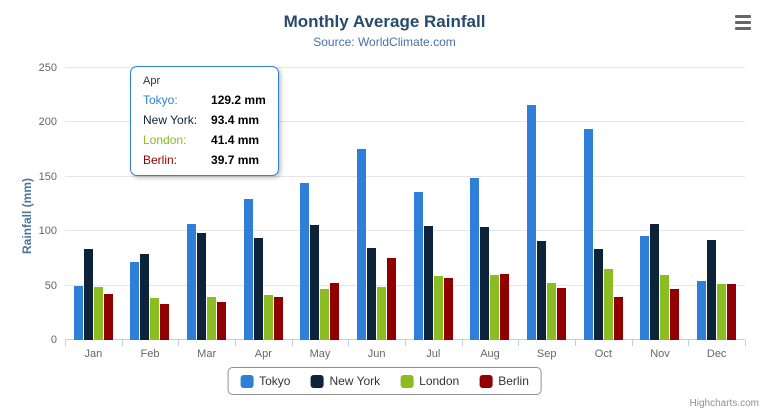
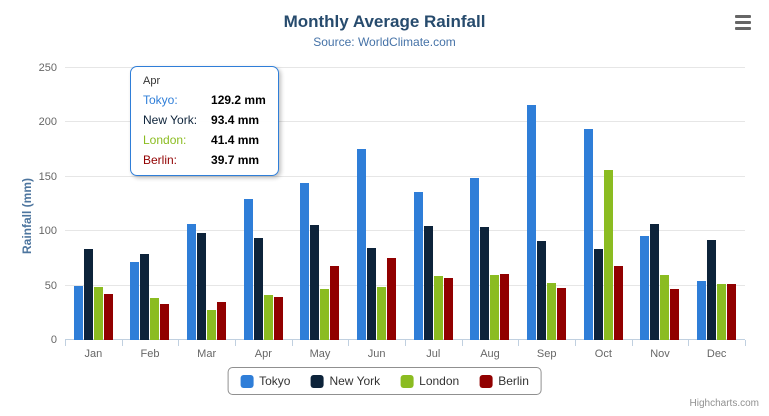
London/Mar: 39 -> 28
Berlin/May: 53 -> 68
London/Oct: 65 -> 156
Berlin/Oct: 39 -> 68
